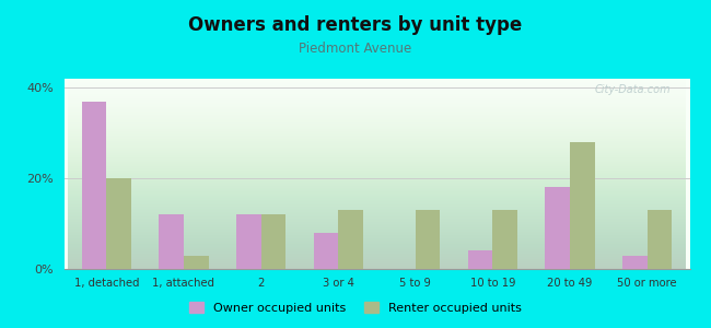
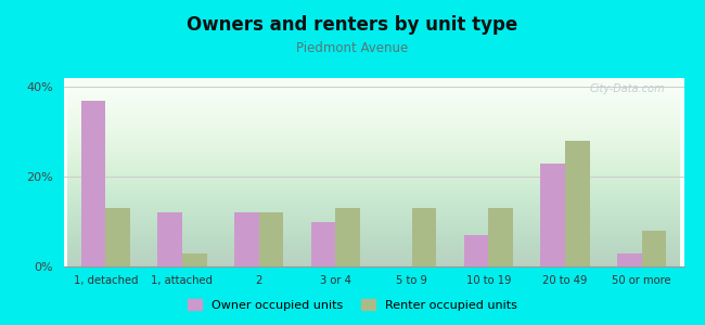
Renter occupied units/1, detached: 20% -> 13%
Owner occupied units/3 or 4: 8% -> 10%
Owner occupied units/10 to 19: 4% -> 7%
Owner occupied units/20 to 49: 18% -> 23%
Renter occupied units/50 or more: 13% -> 8%
